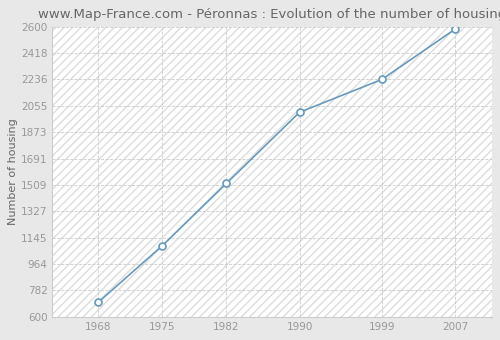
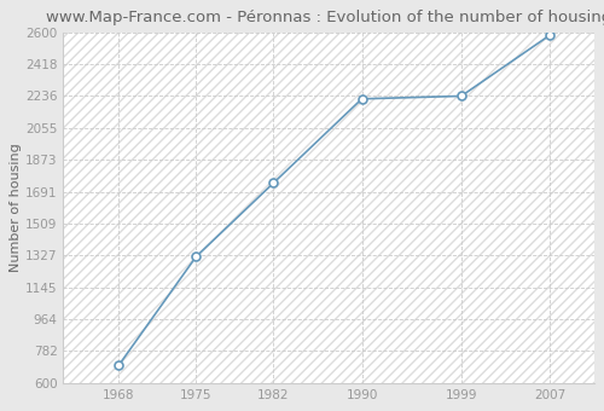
1975: 1090 -> 1320
1982: 1520 -> 1740
1990: 2010 -> 2220
